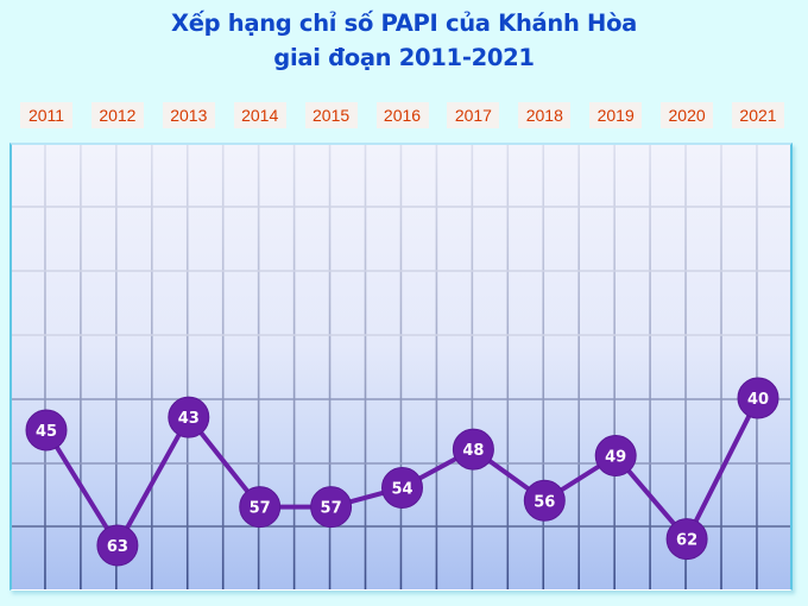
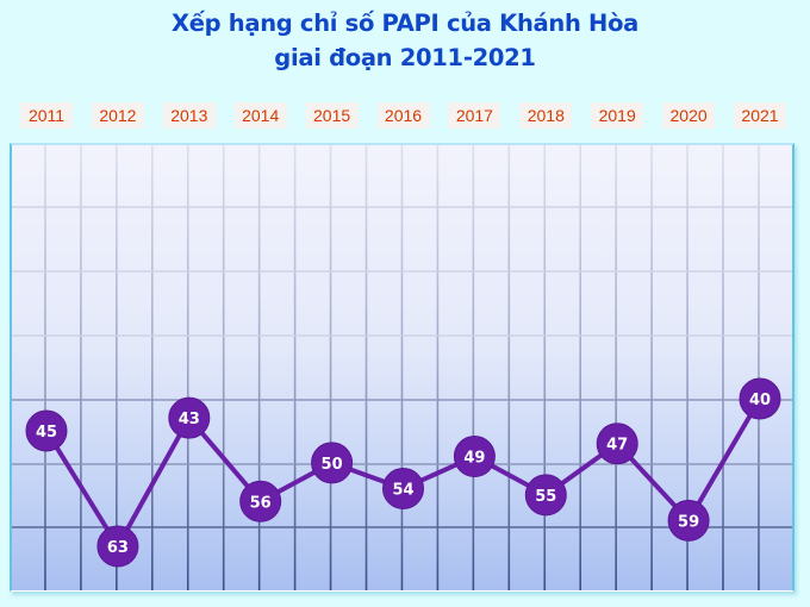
2014: 57 -> 56
2015: 57 -> 50
2017: 48 -> 49
2018: 56 -> 55
2019: 49 -> 47
2020: 62 -> 59
